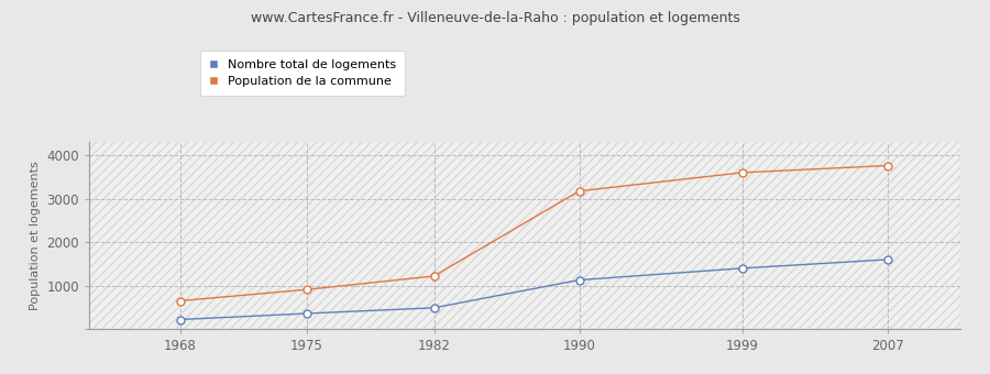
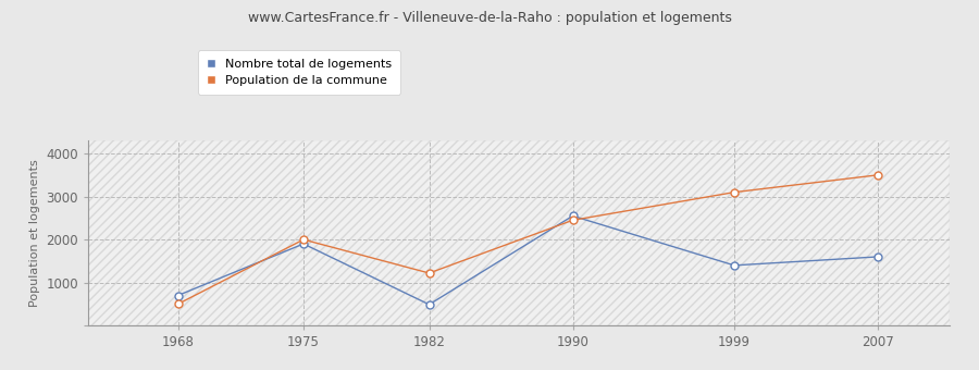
Nombre total de logements/1968: 220 -> 700
Population de la commune/1968: 650 -> 500
Nombre total de logements/1975: 360 -> 1900
Population de la commune/1975: 910 -> 2000
Nombre total de logements/1990: 1130 -> 2550
Population de la commune/1990: 3180 -> 2450
Population de la commune/1999: 3600 -> 3100
Population de la commune/2007: 3760 -> 3500
